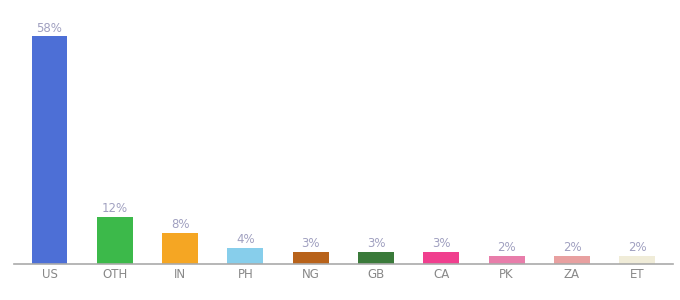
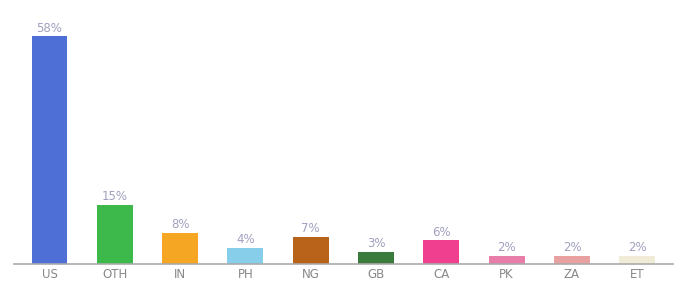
OTH: 12% -> 15%
NG: 3% -> 7%
CA: 3% -> 6%
